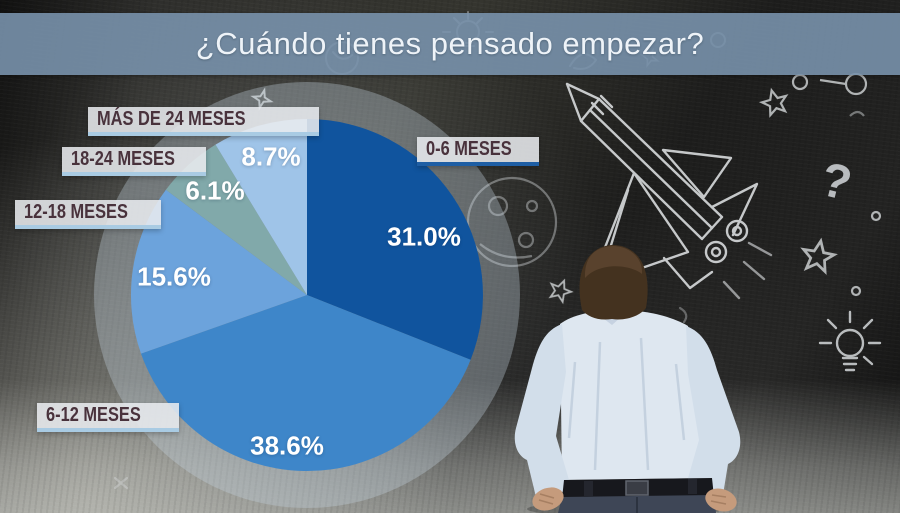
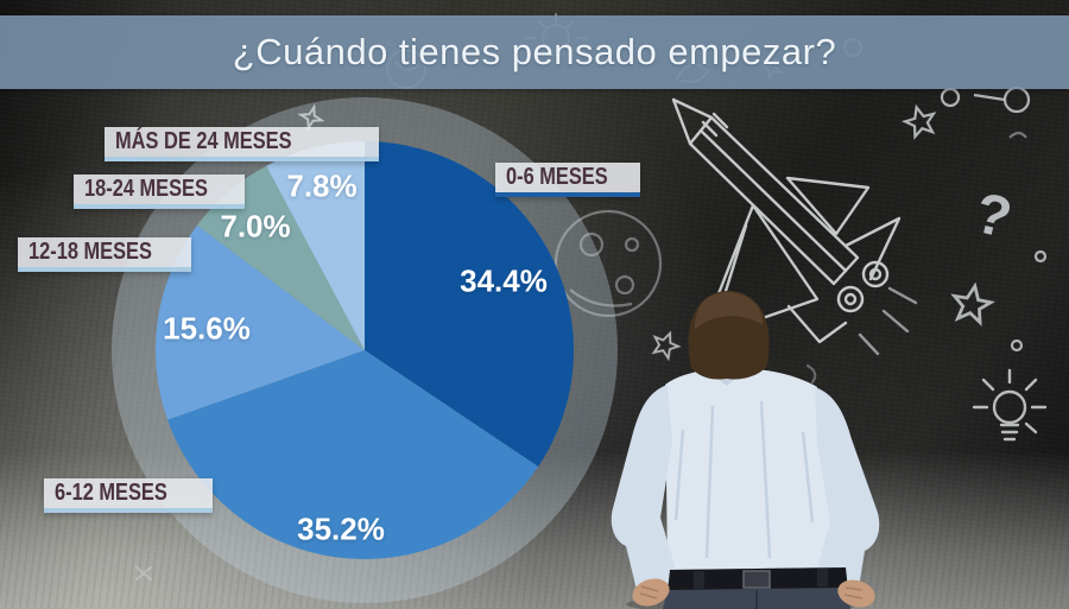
0-6 MESES: 31.0% -> 34.4%
6-12 MESES: 38.6% -> 35.2%
18-24 MESES: 6.1% -> 7.0%
MÁS DE 24 MESES: 8.7% -> 7.8%
